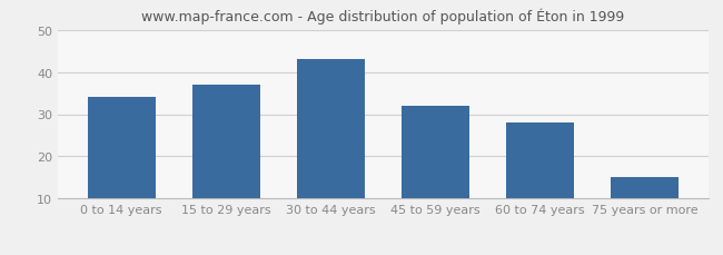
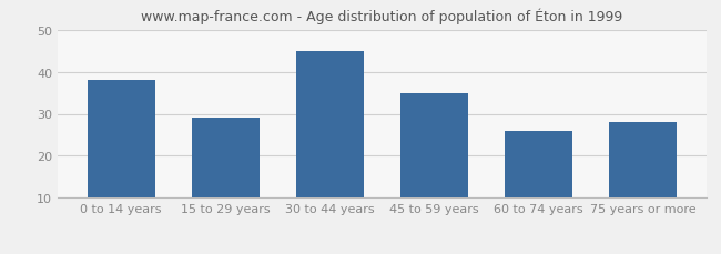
0 to 14 years: 34 -> 38
15 to 29 years: 37 -> 29
30 to 44 years: 43 -> 45
45 to 59 years: 32 -> 35
60 to 74 years: 28 -> 26
75 years or more: 15 -> 28
